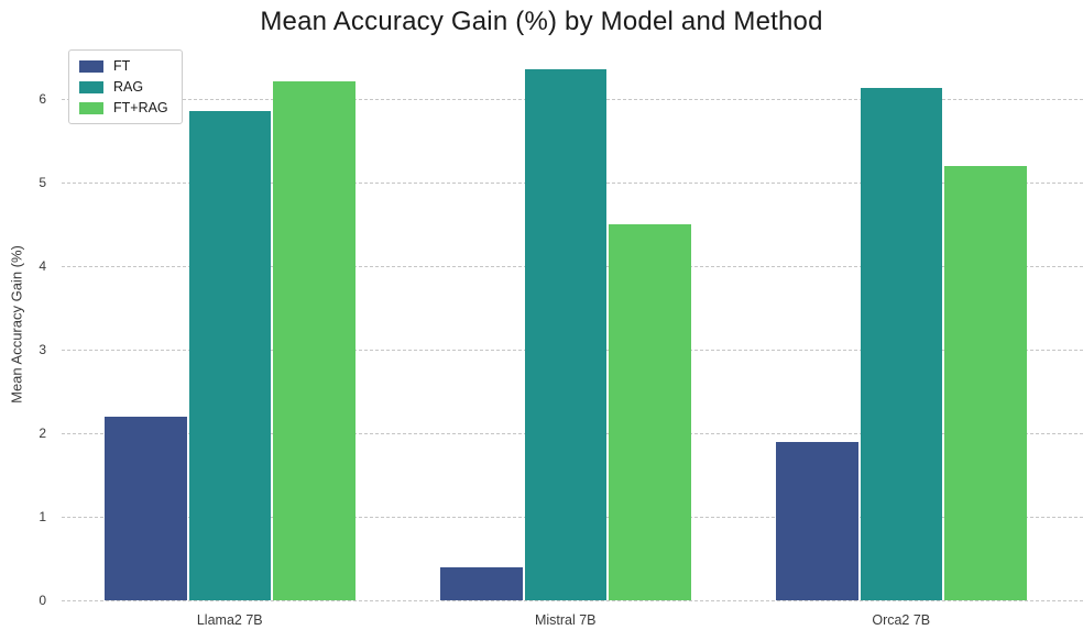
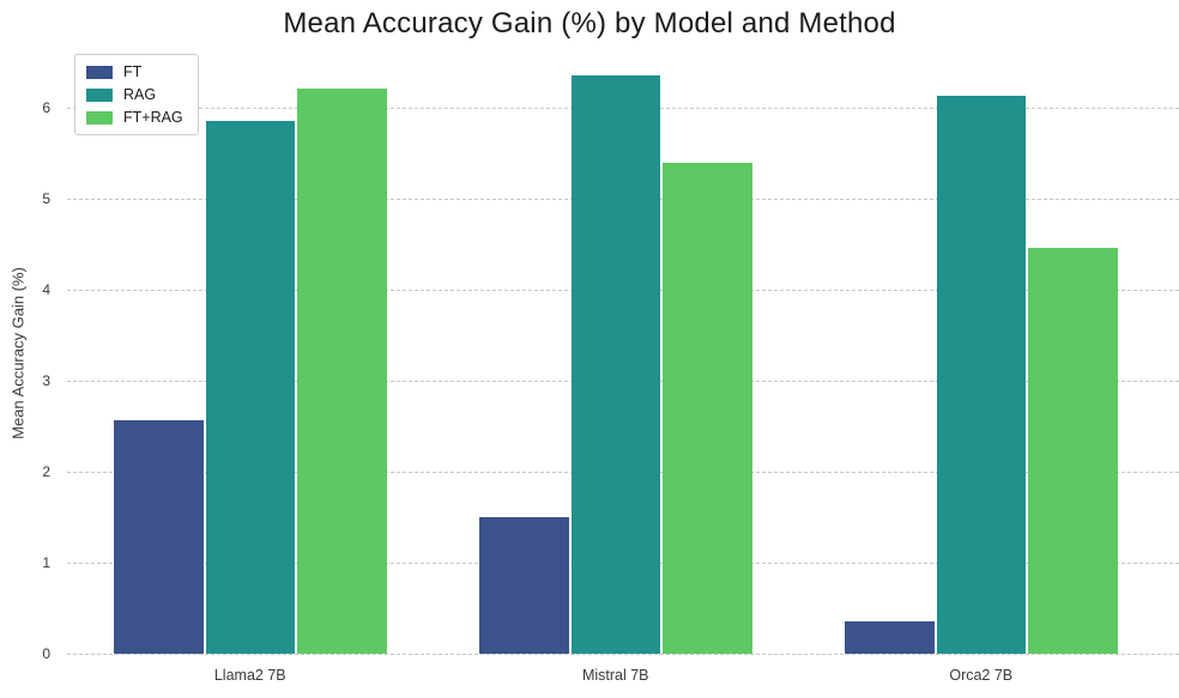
FT/Llama2 7B: 2.2 -> 2.6
FT/Mistral 7B: 0.4 -> 1.5
FT+RAG/Mistral 7B: 4.5 -> 5.4
FT/Orca2 7B: 1.9 -> 0.4
FT+RAG/Orca2 7B: 5.2 -> 4.5
